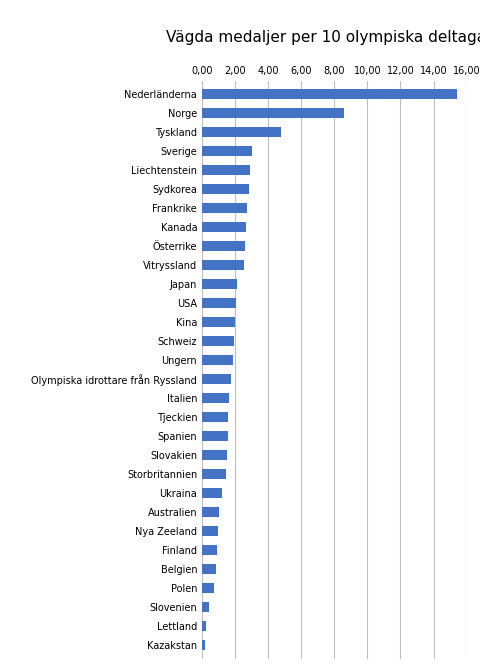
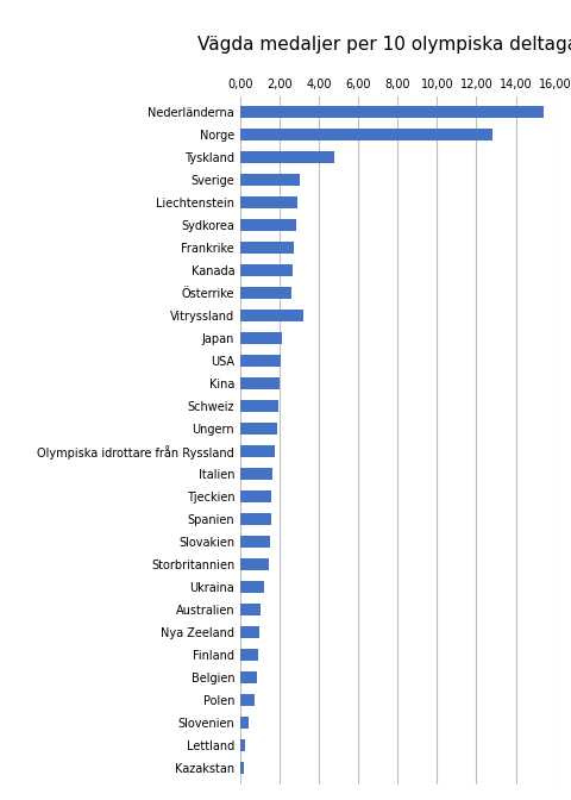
Norge: 8,6 -> 12,8
Vitryssland: 2,5 -> 3,2
